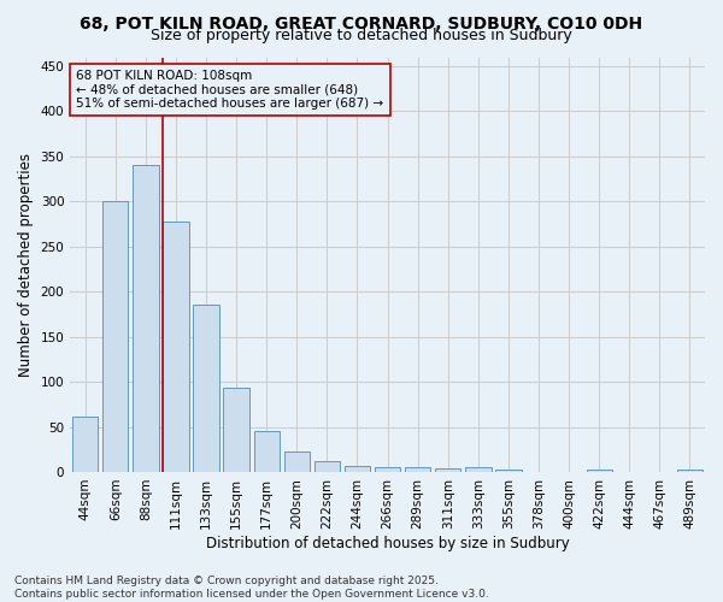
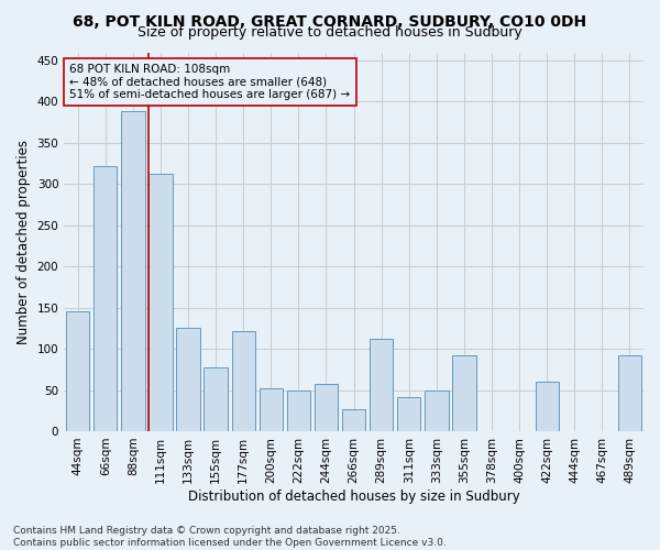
44sqm: 62 -> 146
66sqm: 300 -> 322
88sqm: 340 -> 388
111sqm: 278 -> 312
133sqm: 185 -> 126
155sqm: 93 -> 78
177sqm: 45 -> 122
200sqm: 22 -> 52
222sqm: 12 -> 50
244sqm: 7 -> 58
266sqm: 5 -> 26
289sqm: 5 -> 112
311sqm: 4 -> 42
333sqm: 5 -> 50
355sqm: 3 -> 92
422sqm: 2 -> 60
489sqm: 3 -> 92
